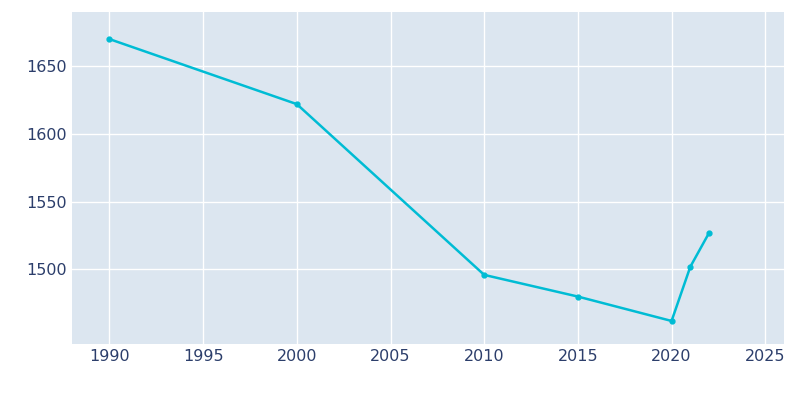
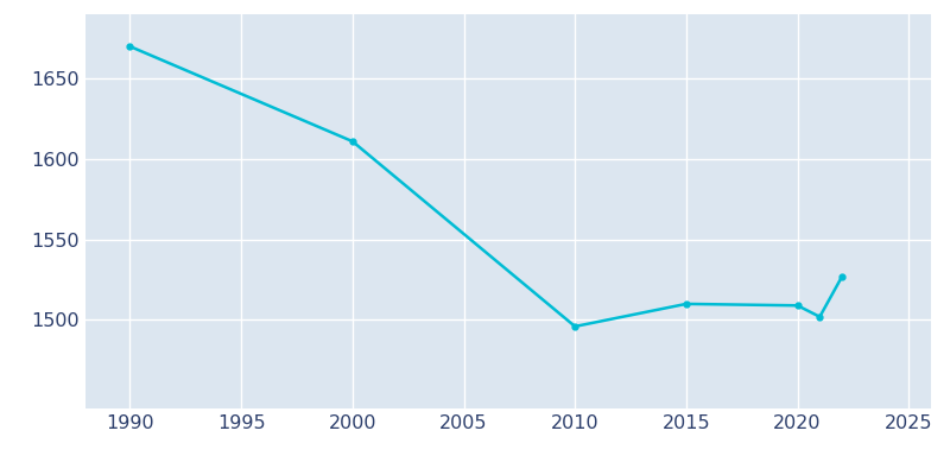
2000: 1622 -> 1611
2015: 1480 -> 1510
2020: 1462 -> 1509
